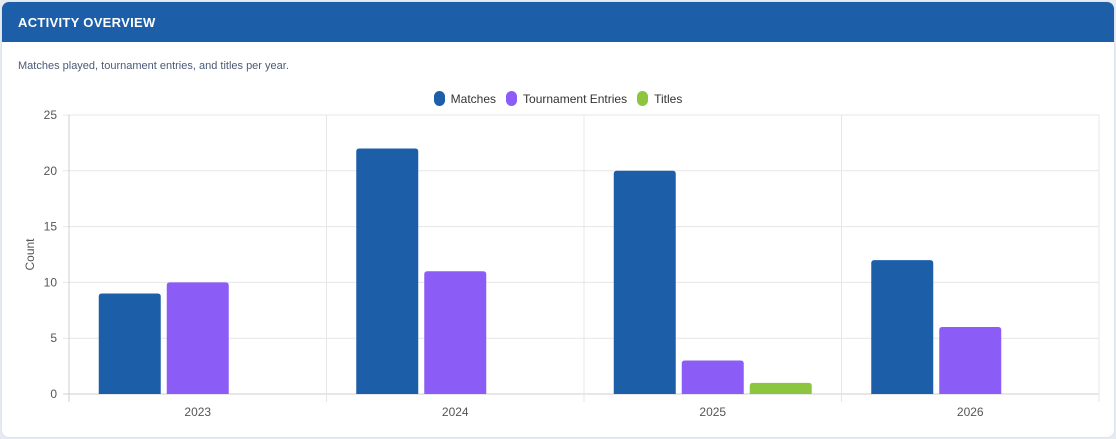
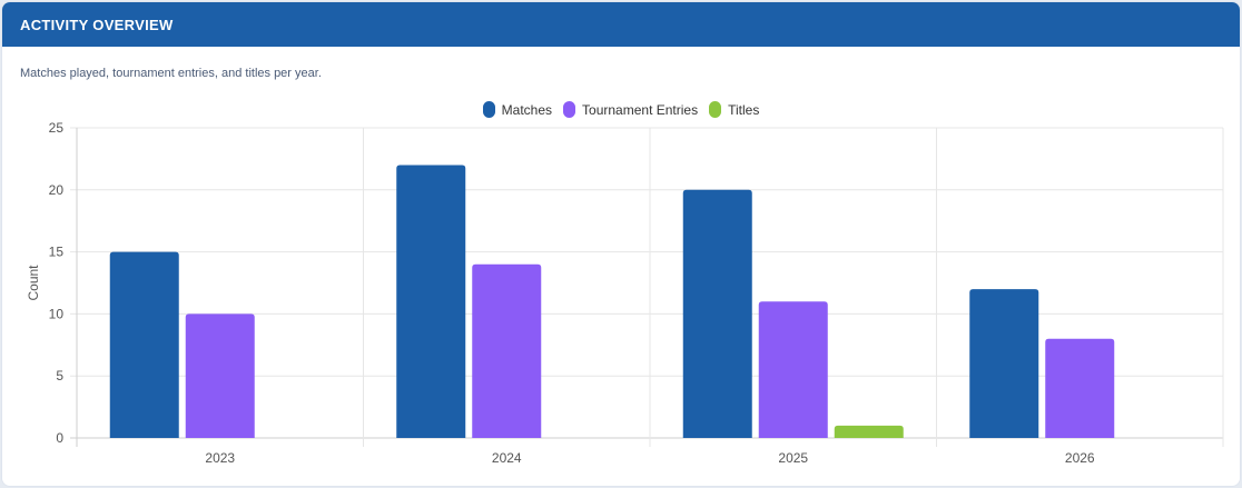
Matches/2023: 9 -> 15
Tournament Entries/2024: 11 -> 14
Tournament Entries/2025: 3 -> 11
Tournament Entries/2026: 6 -> 8
